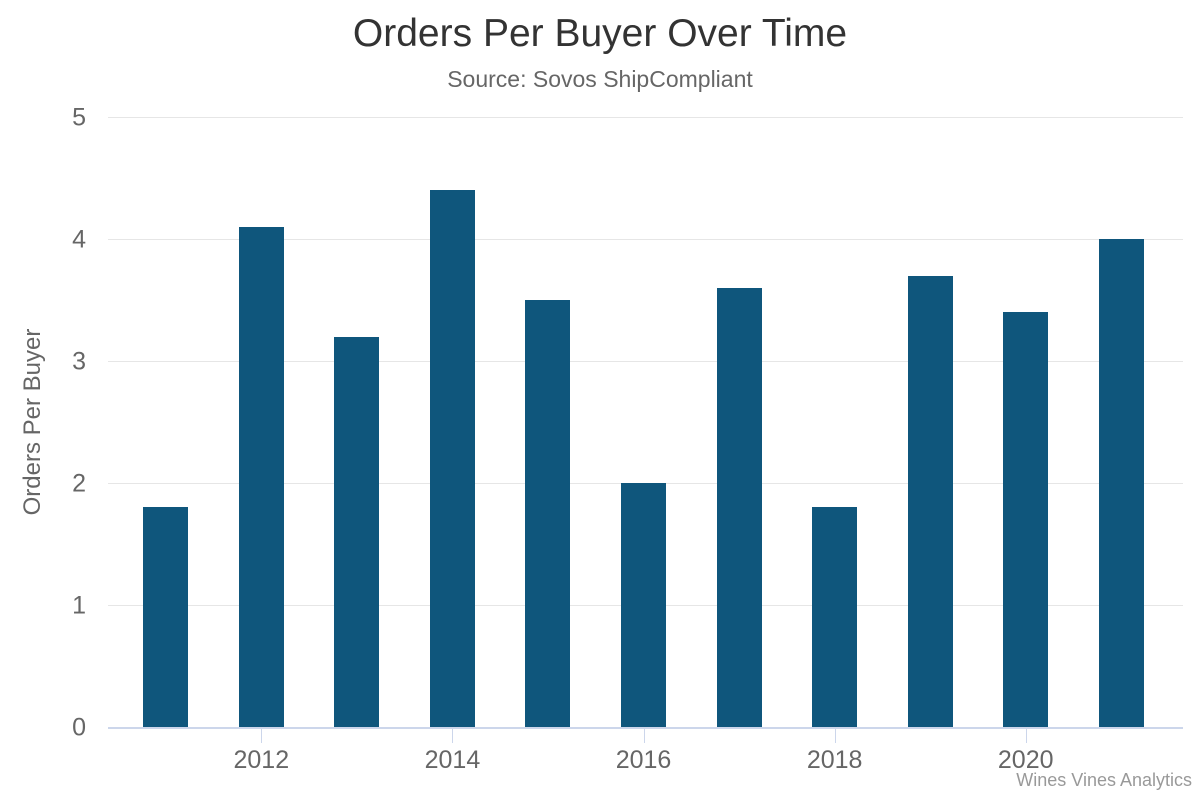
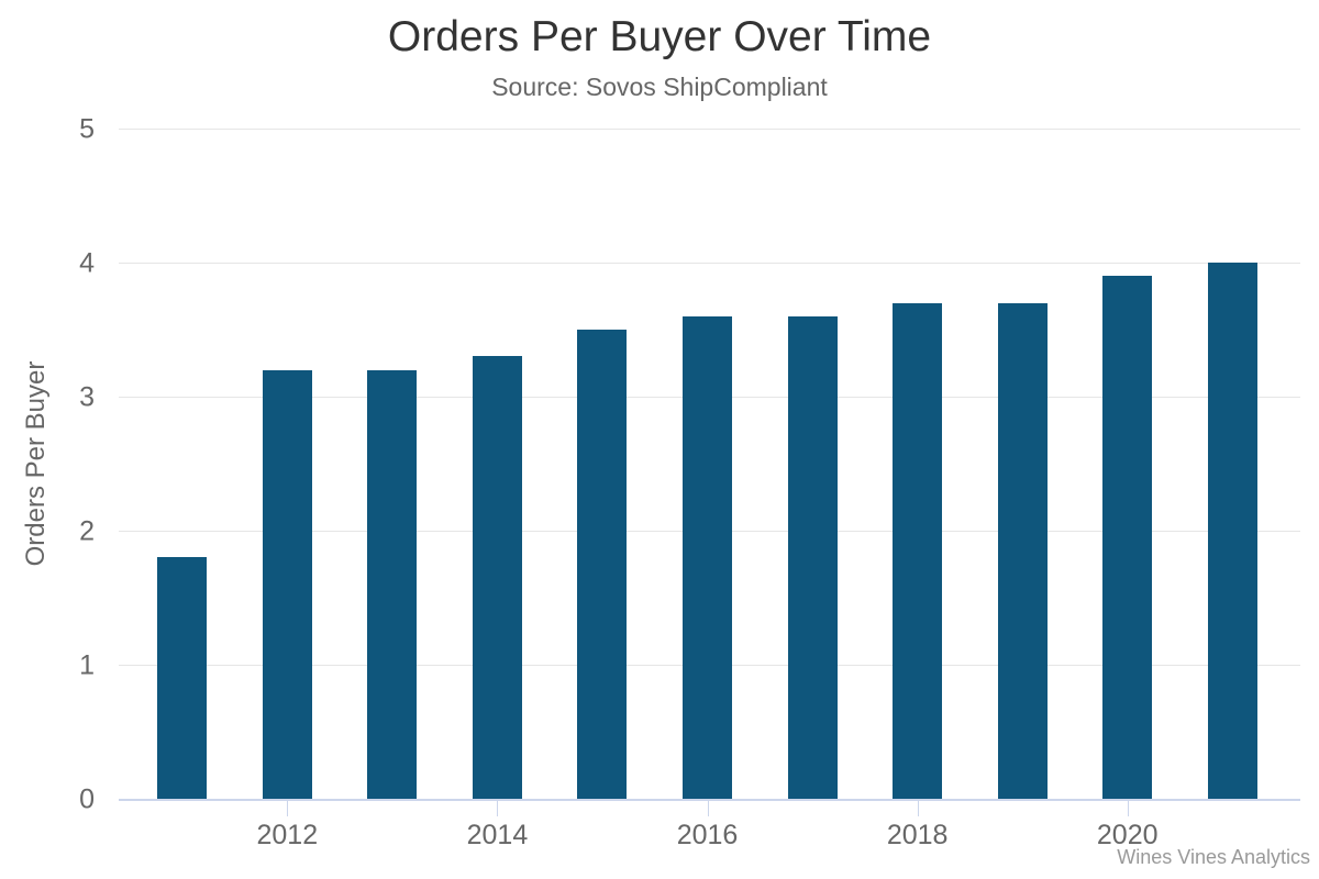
2012: 4.1 -> 3.2
2014: 4.4 -> 3.3
2016: 2.0 -> 3.6
2018: 1.8 -> 3.7
2020: 3.4 -> 3.9
